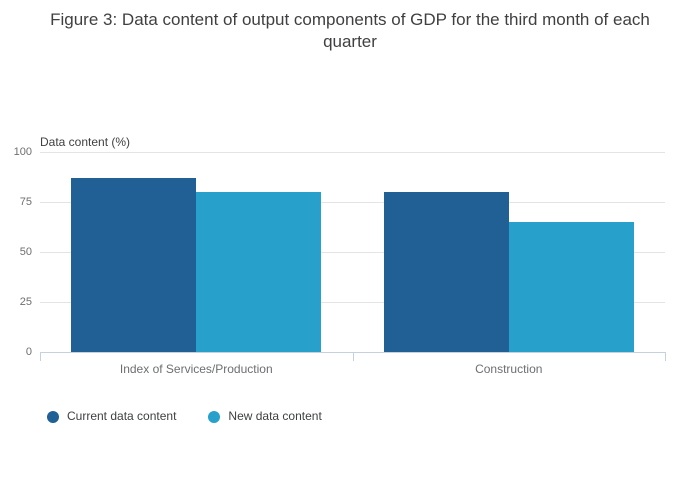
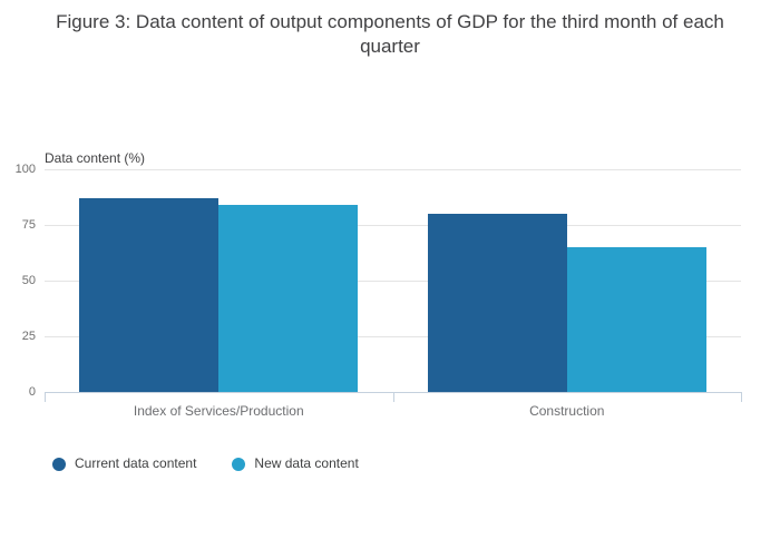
New data content/Index of Services/Production: 80 -> 84
